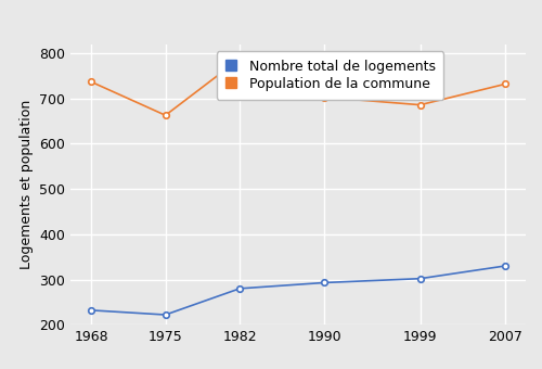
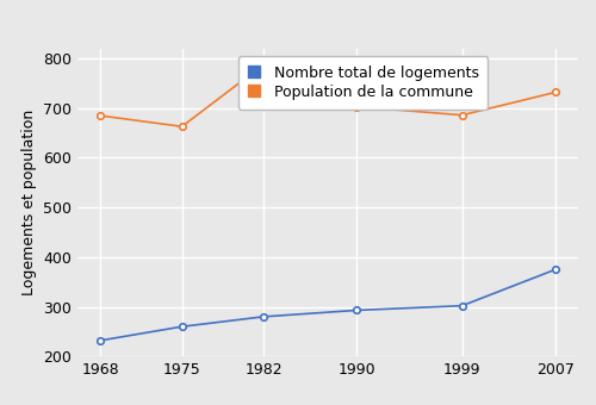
Population de la commune/1968: 737 -> 685
Nombre total de logements/1975: 222 -> 260
Nombre total de logements/2007: 330 -> 375
